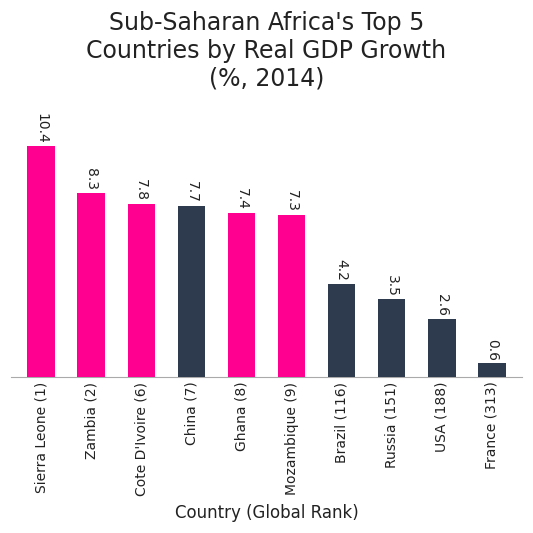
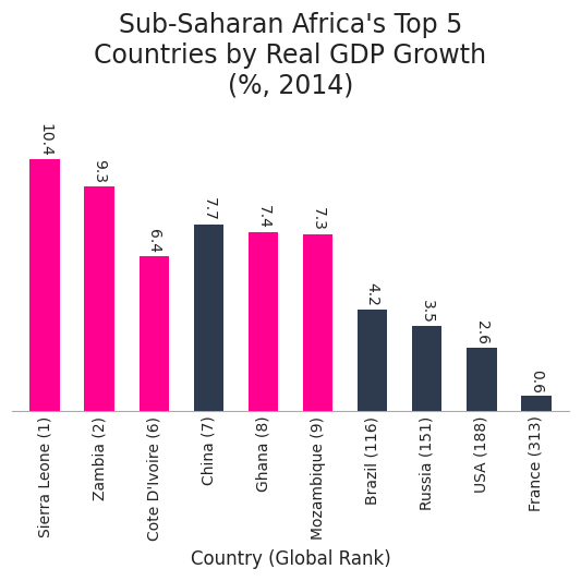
Zambia (2): 8.3 -> 9.3
Cote D'Ivoire (6): 7.8 -> 6.4
